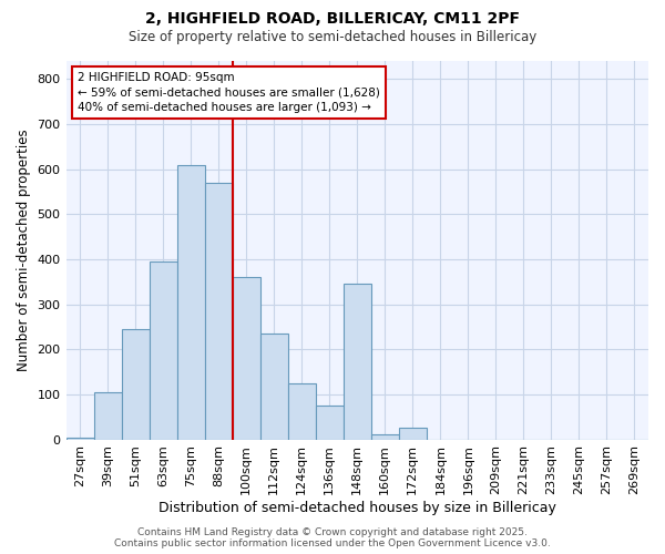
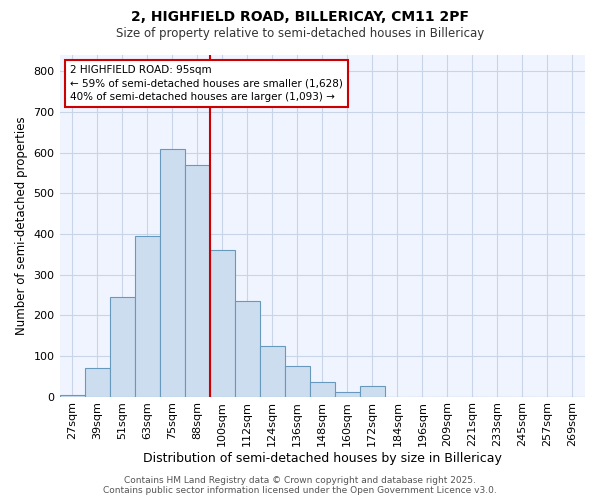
39sqm: 105 -> 70
148sqm: 345 -> 35
